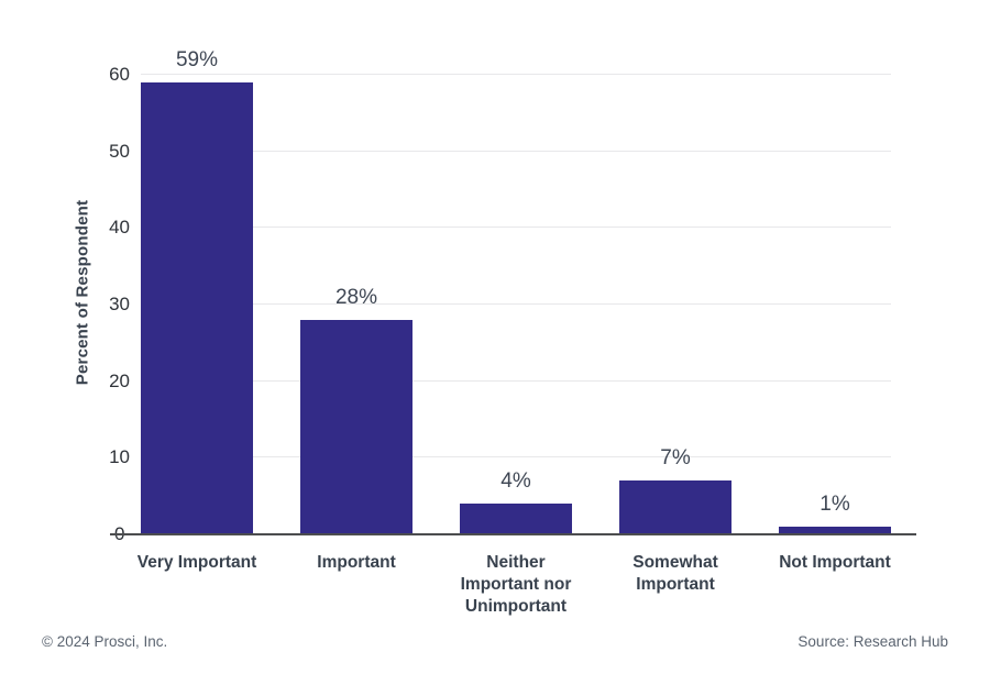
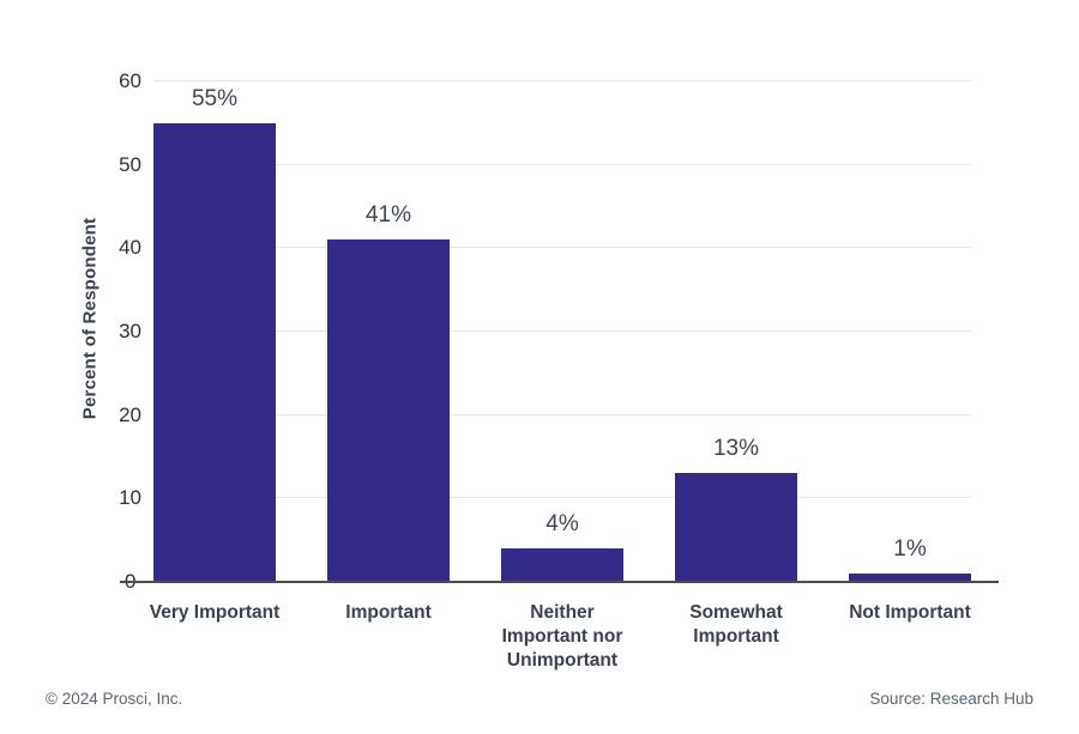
Very Important: 59% -> 55%
Important: 28% -> 41%
Somewhat Important: 7% -> 13%
